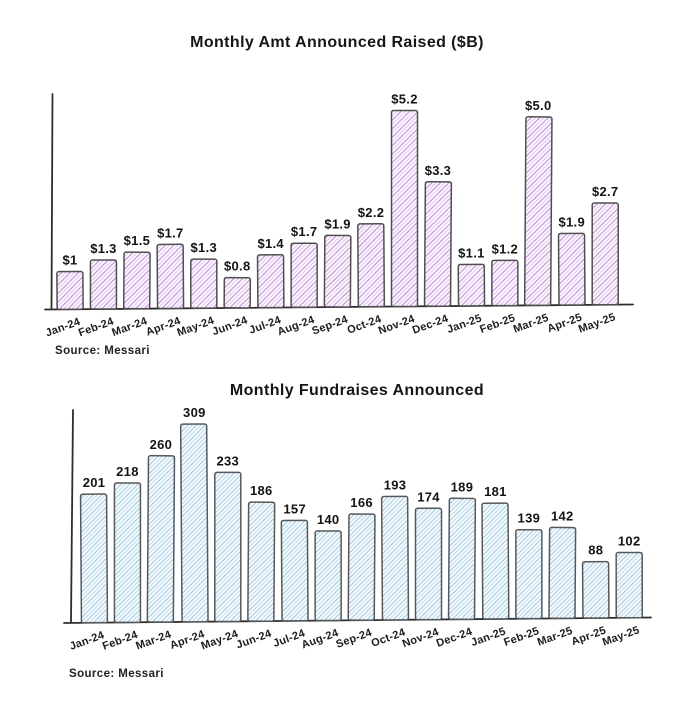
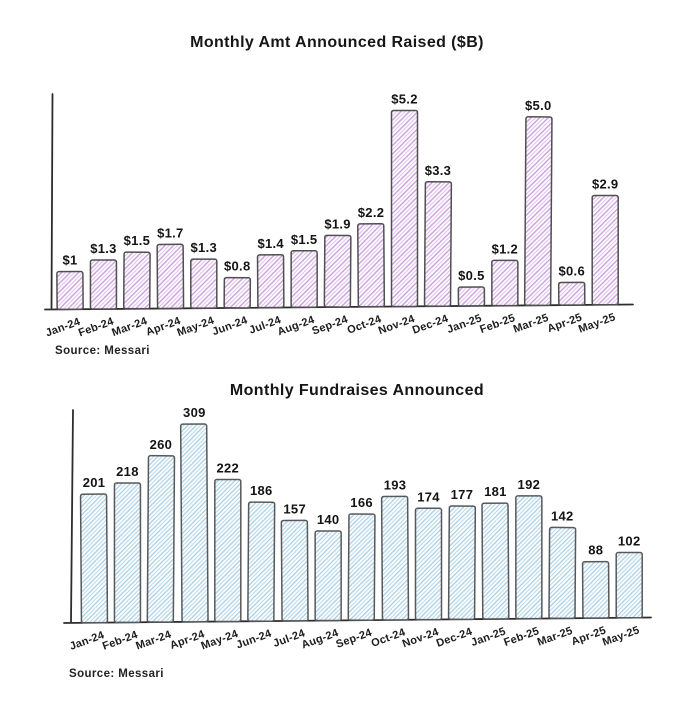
Monthly Amt Announced Raised ($B)/Aug-24: $1.7 -> $1.5
Monthly Amt Announced Raised ($B)/Jan-25: $1.1 -> $0.5
Monthly Amt Announced Raised ($B)/Apr-25: $1.9 -> $0.6
Monthly Amt Announced Raised ($B)/May-25: $2.7 -> $2.9
Monthly Fundraises Announced/May-24: 233 -> 222
Monthly Fundraises Announced/Dec-24: 189 -> 177
Monthly Fundraises Announced/Feb-25: 139 -> 192
